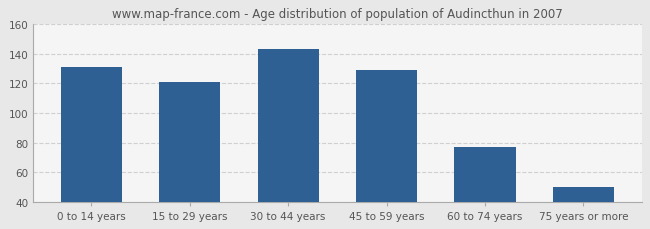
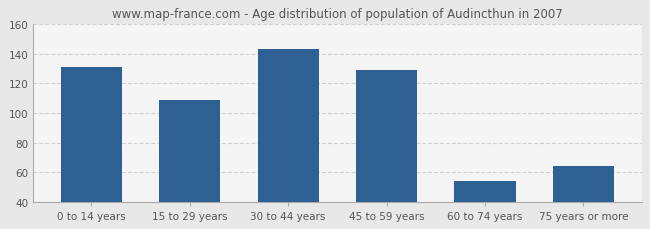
15 to 29 years: 121 -> 109
60 to 74 years: 77 -> 54
75 years or more: 50 -> 64
